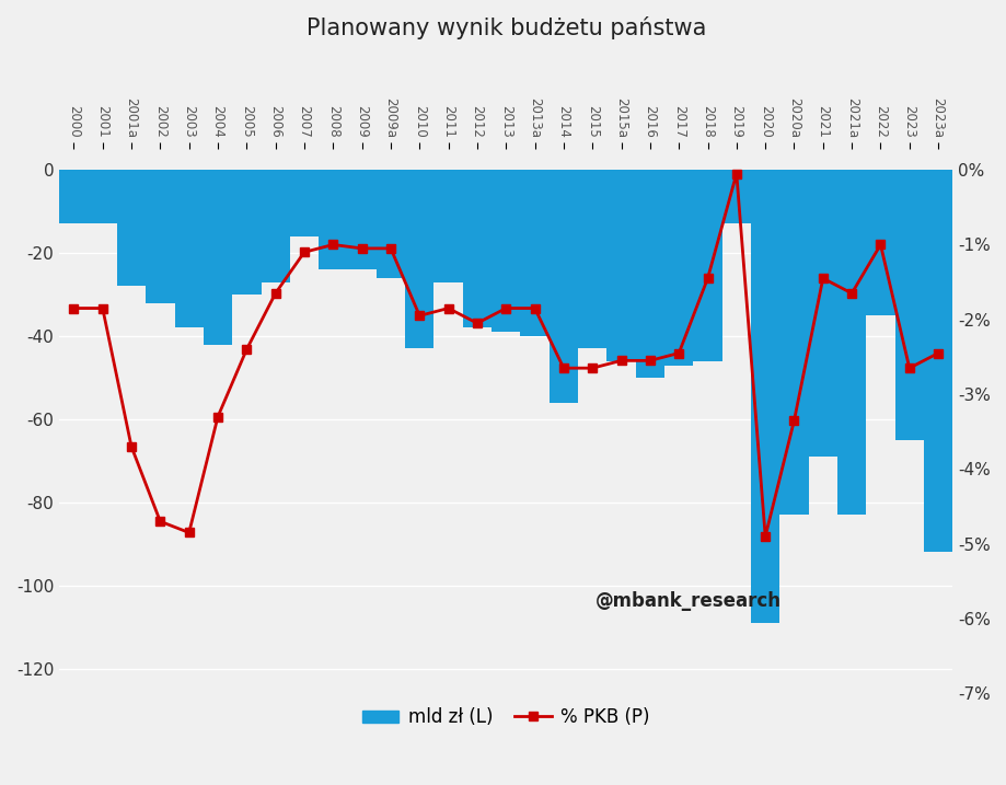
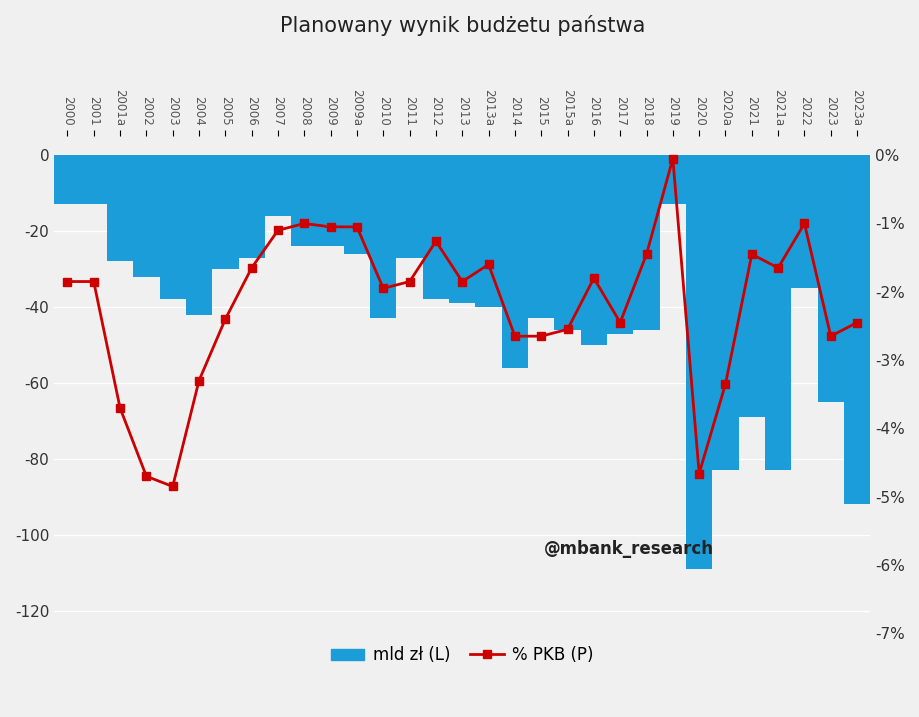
% PKB (P)/2012: -2.05% -> -1.26%
% PKB (P)/2013a: -1.85% -> -1.60%
% PKB (P)/2016: -2.55% -> -1.80%
% PKB (P)/2020: -4.90% -> -4.66%
